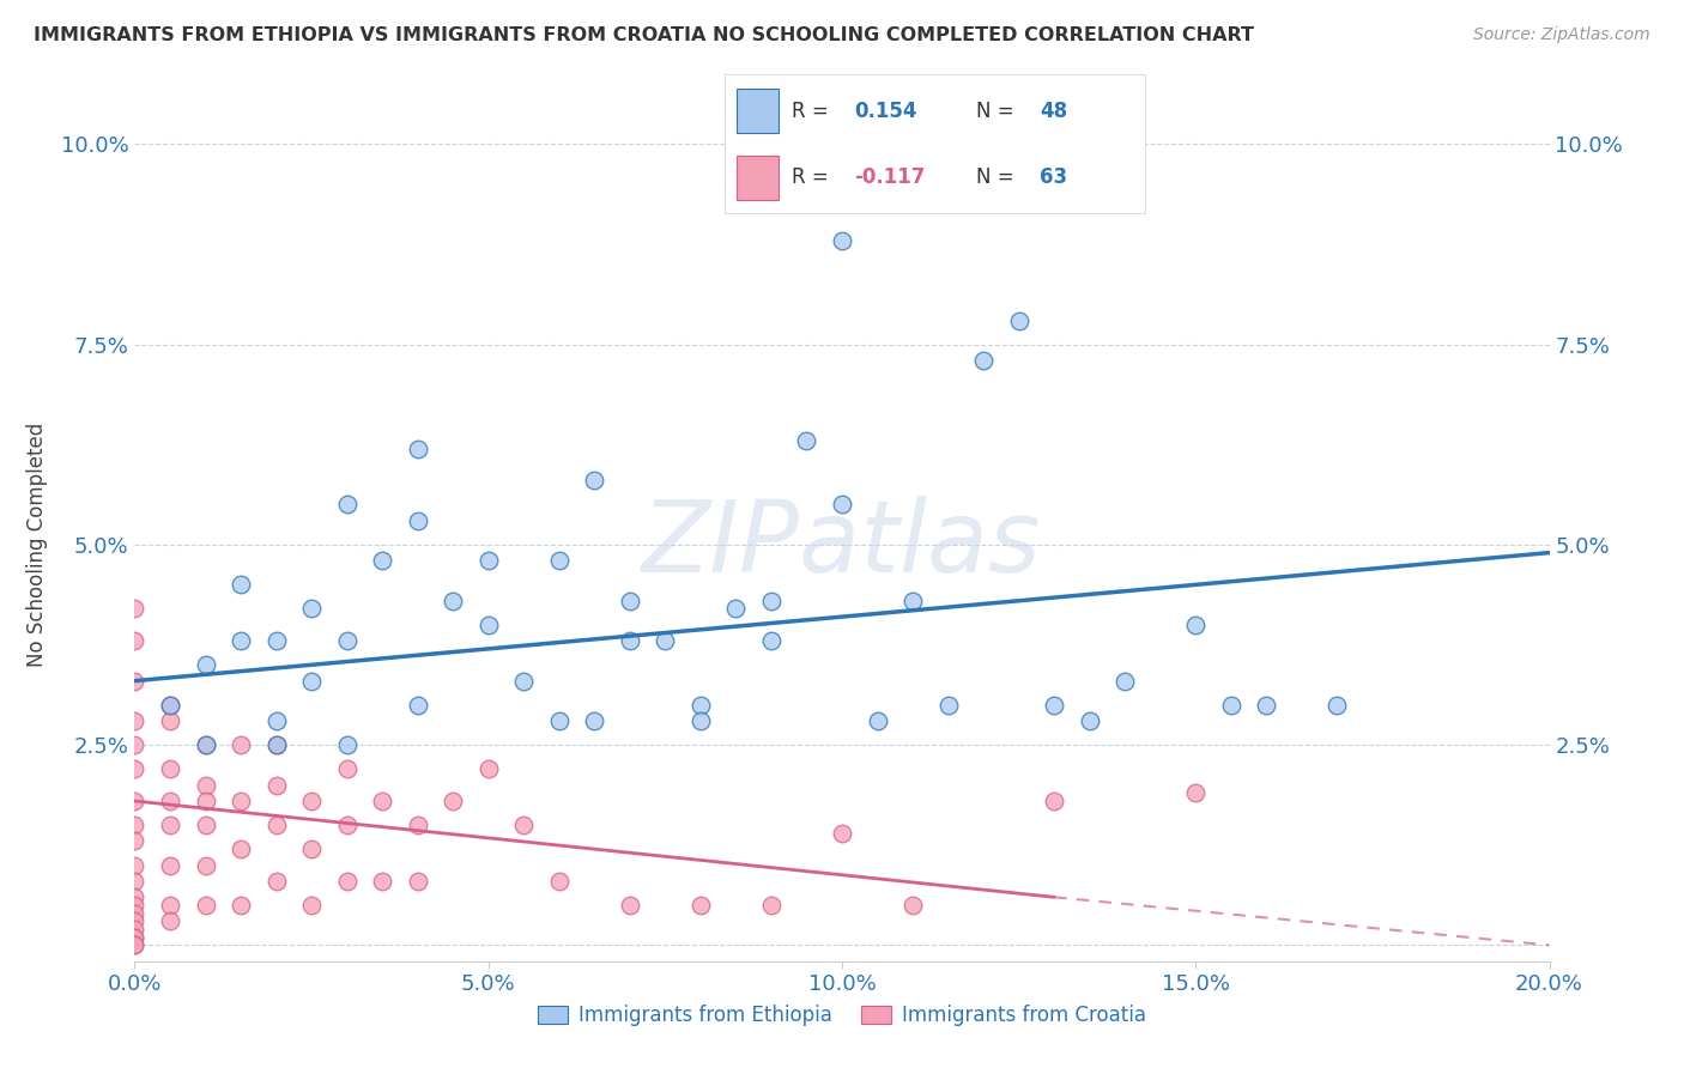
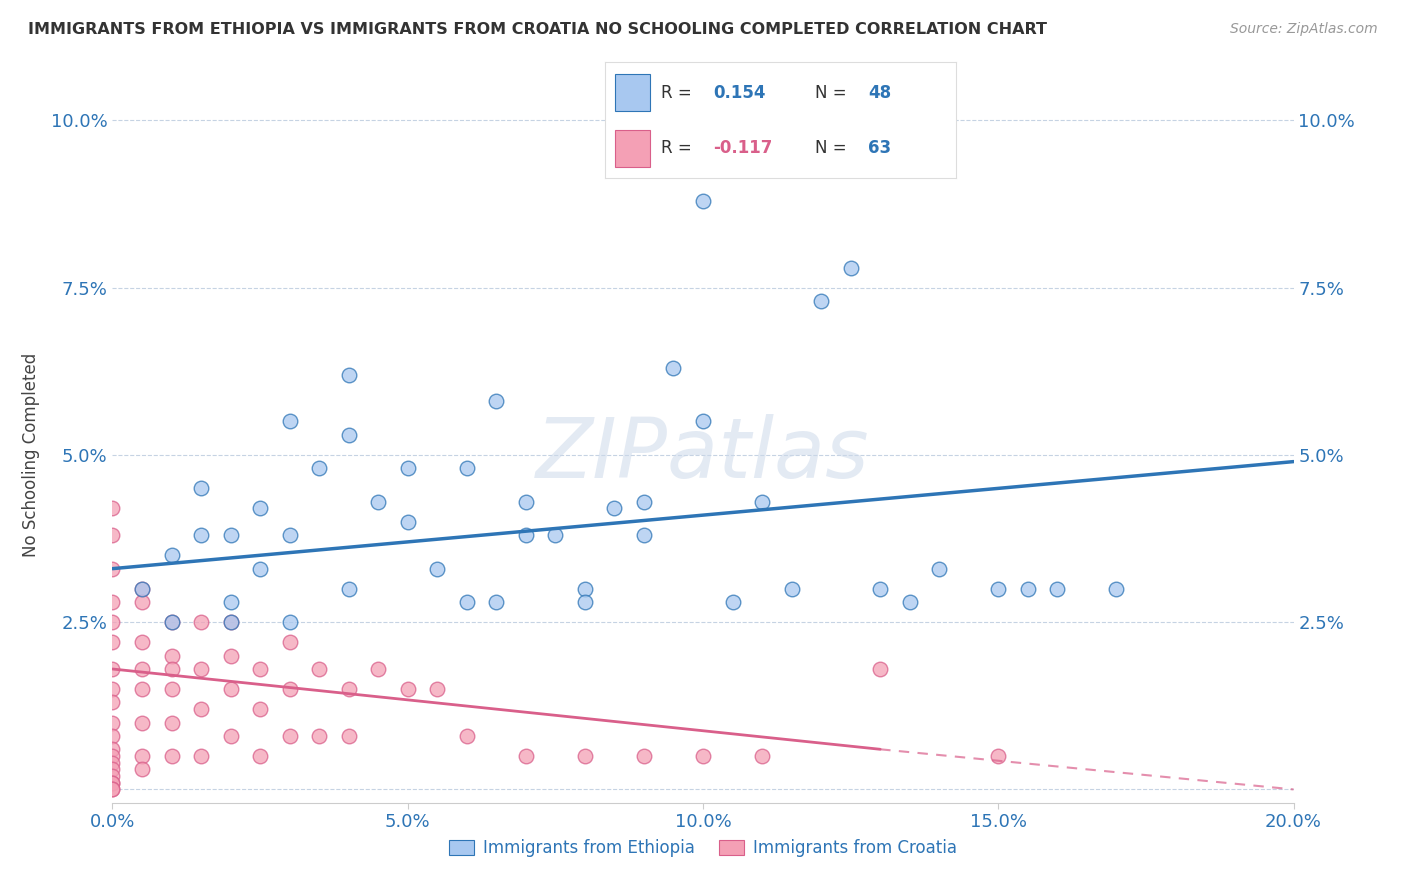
Immigrants from Croatia/5.0%: 2.2% -> 1.5%
Immigrants from Croatia/10.0%: 1.4% -> 0.5%
Immigrants from Ethiopia/15.0%: 4.0% -> 3.0%
Immigrants from Croatia/15.0%: 1.9% -> 0.5%
